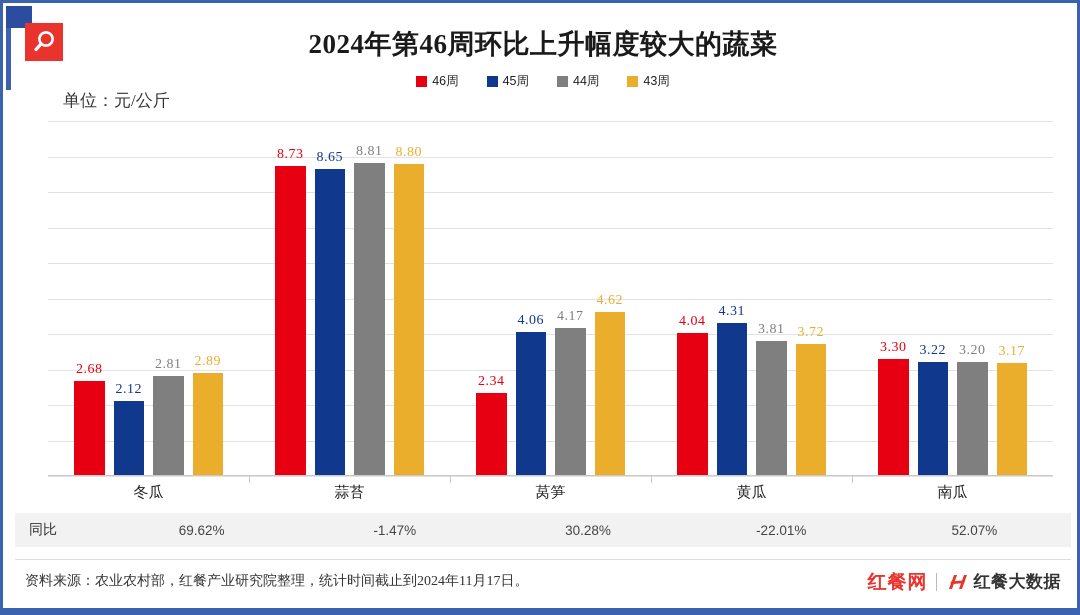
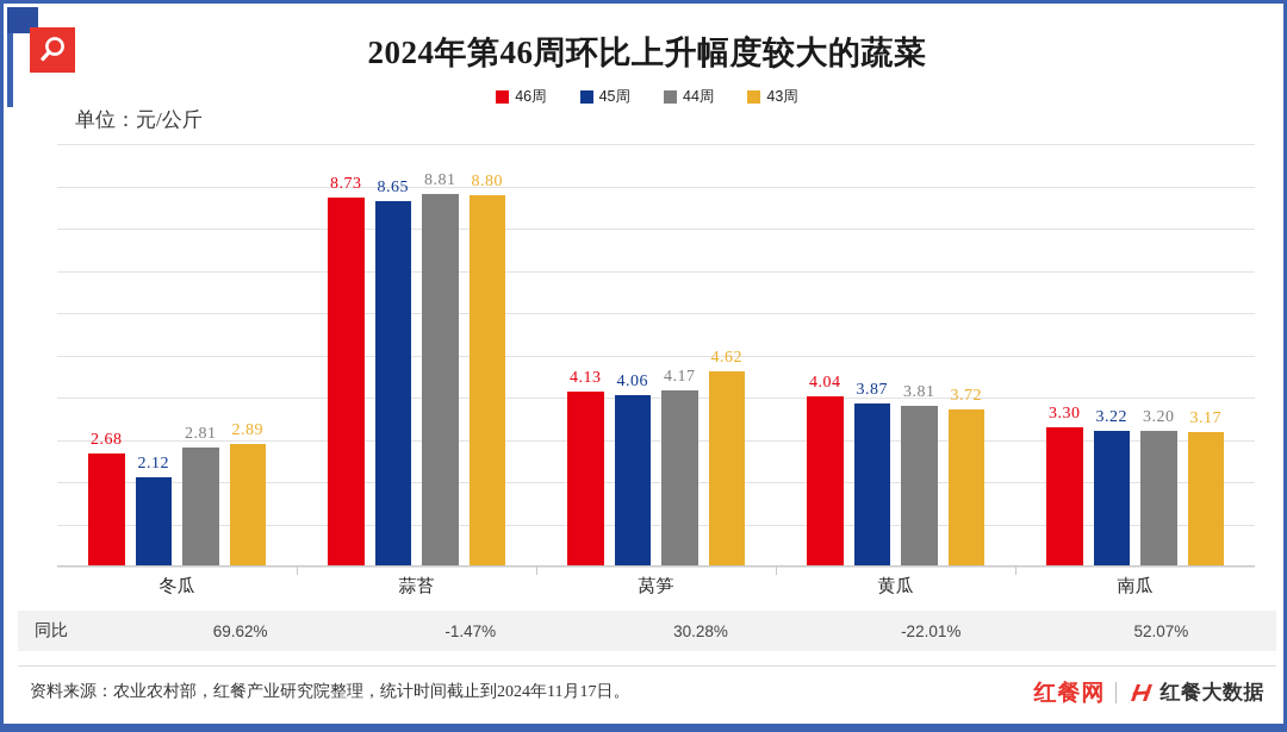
46周/莴笋: 2.34 -> 4.13
45周/黄瓜: 4.31 -> 3.87
